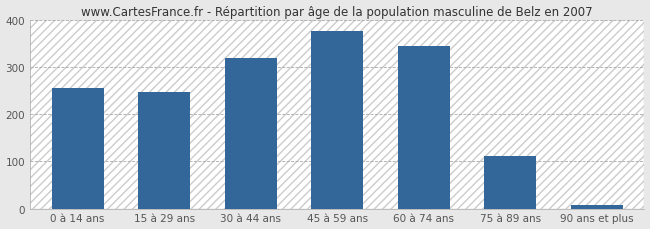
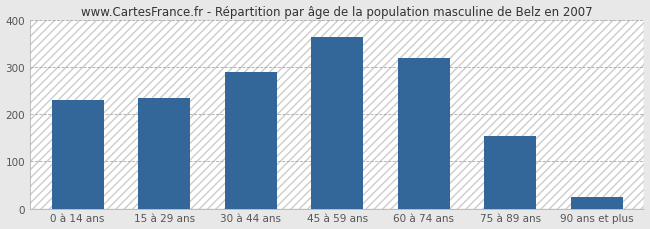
0 à 14 ans: 255 -> 230
15 à 29 ans: 248 -> 235
30 à 44 ans: 320 -> 290
45 à 59 ans: 377 -> 365
60 à 74 ans: 344 -> 320
75 à 89 ans: 112 -> 155
90 ans et plus: 8 -> 25
